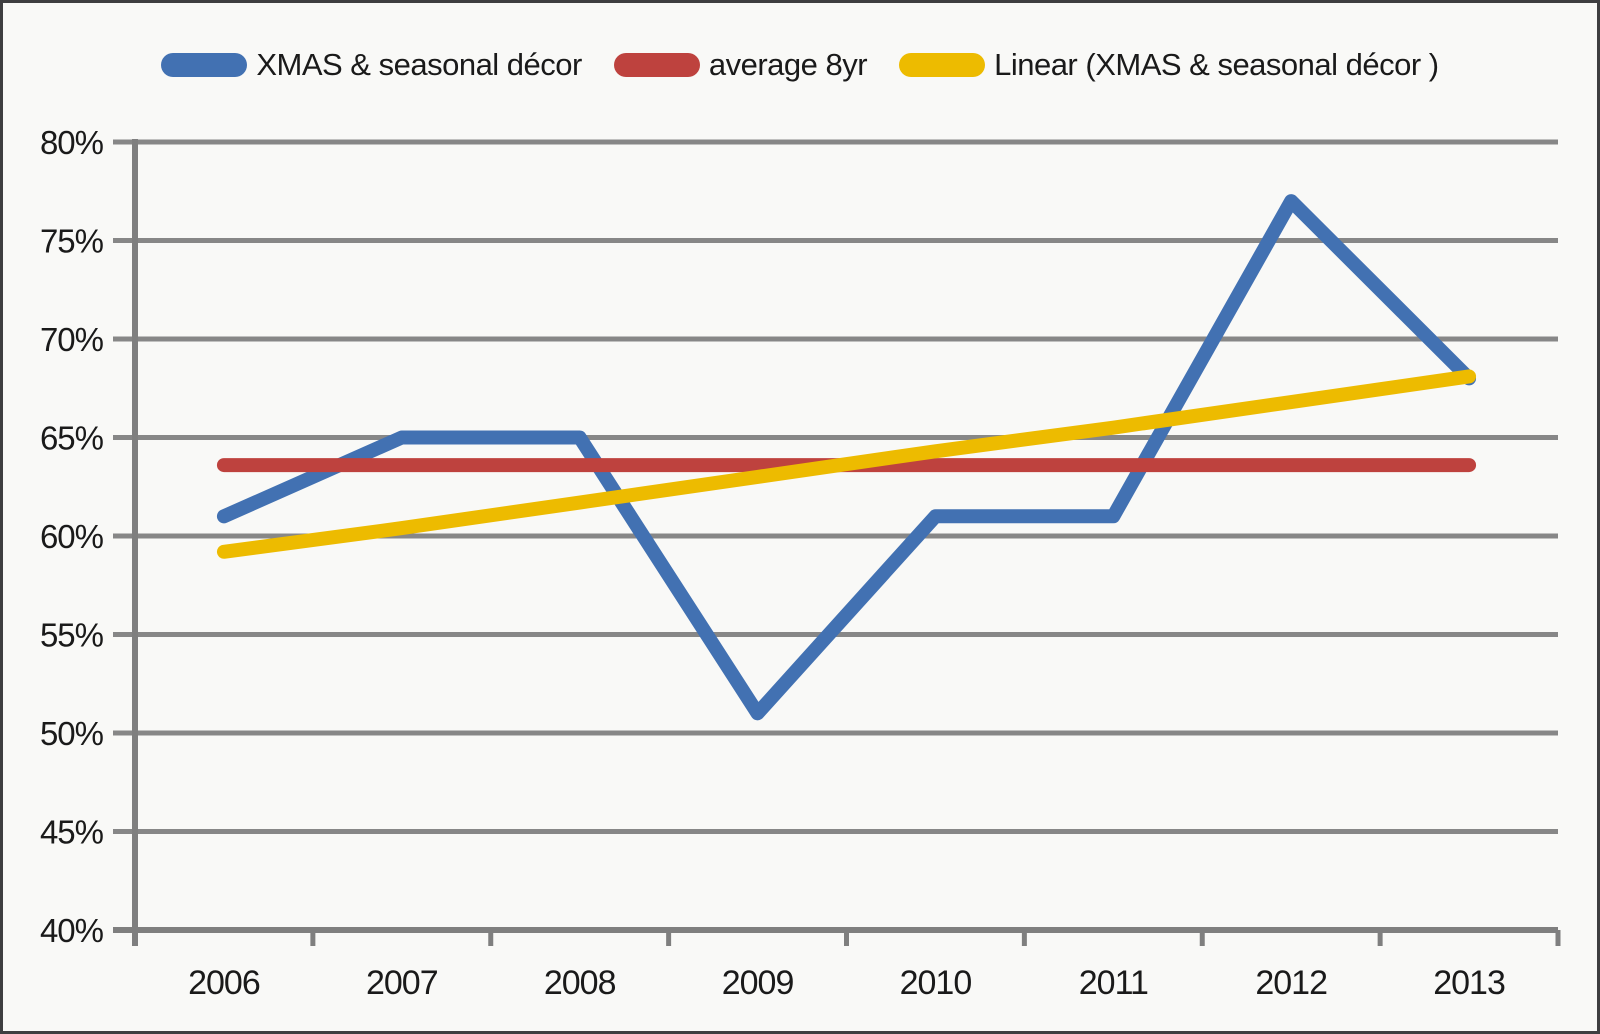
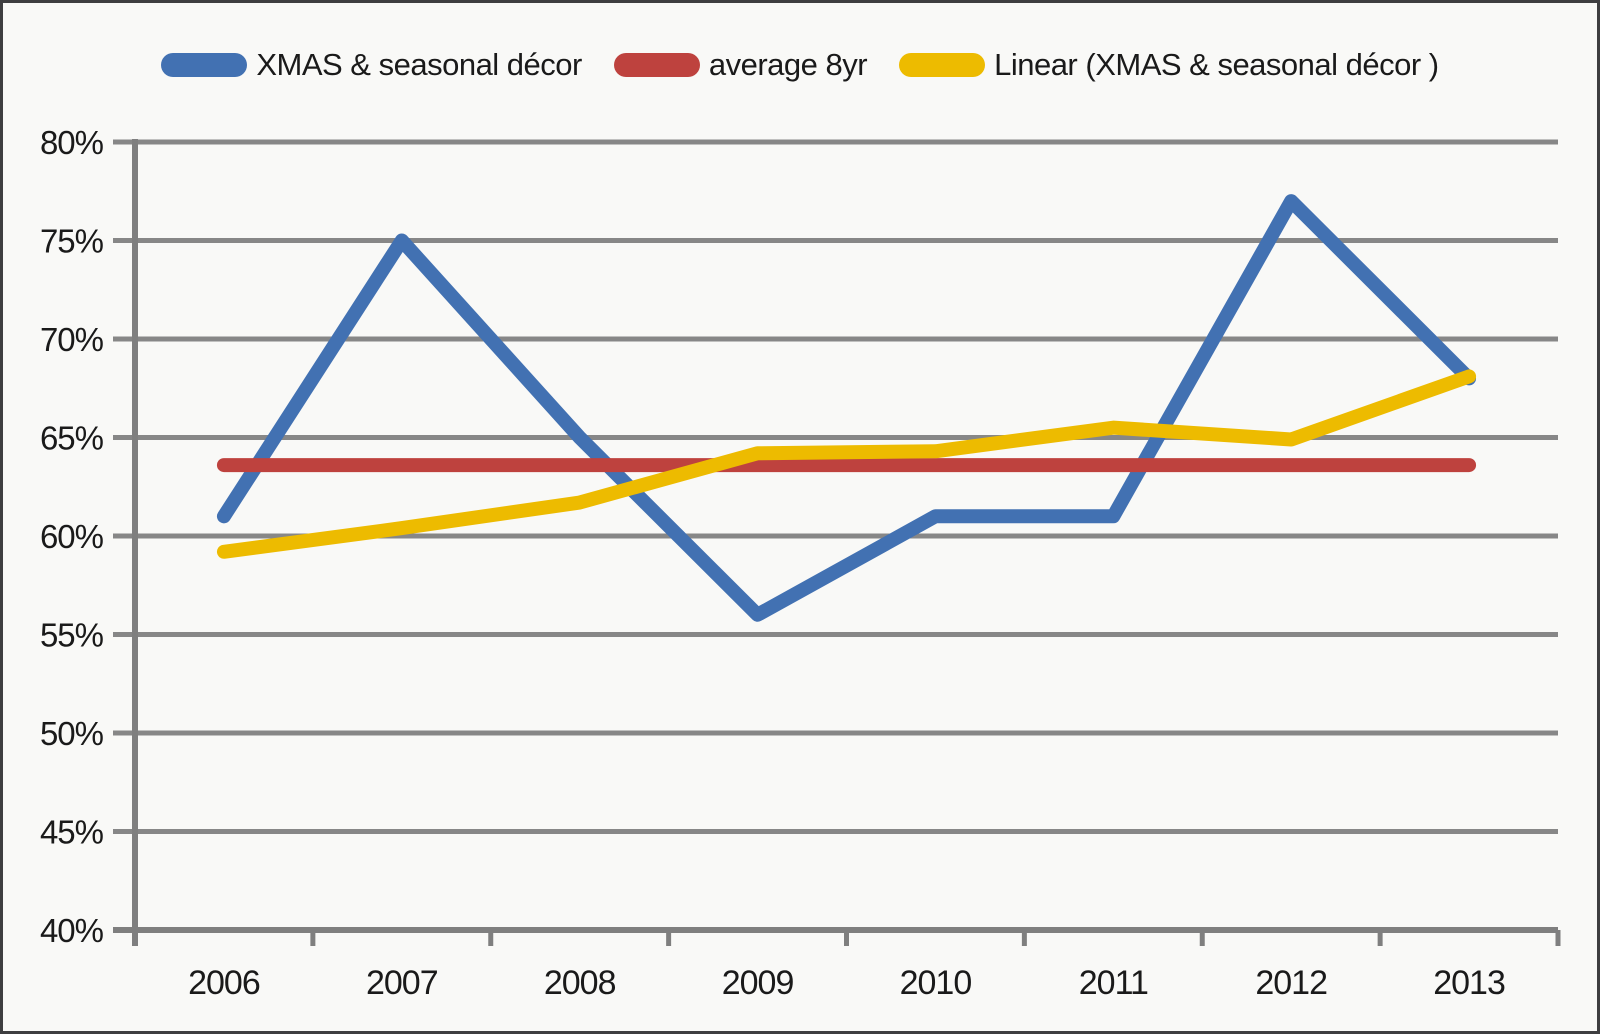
XMAS & seasonal décor/2007: 65% -> 75%
XMAS & seasonal décor/2009: 51% -> 56%
Linear (XMAS & seasonal décor )/2009: 63.0% -> 64.2%
Linear (XMAS & seasonal décor )/2012: 66.8% -> 64.9%
